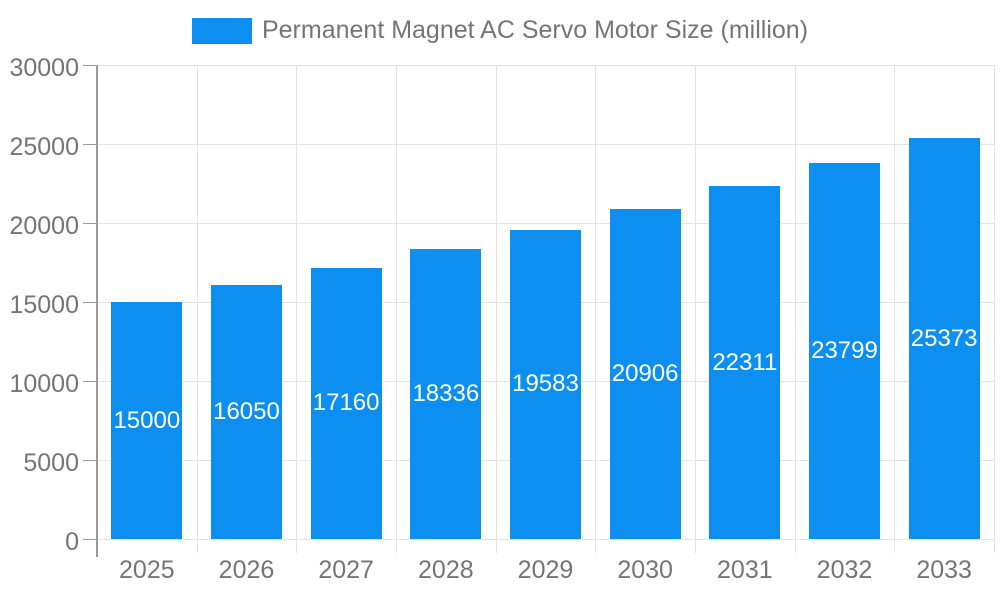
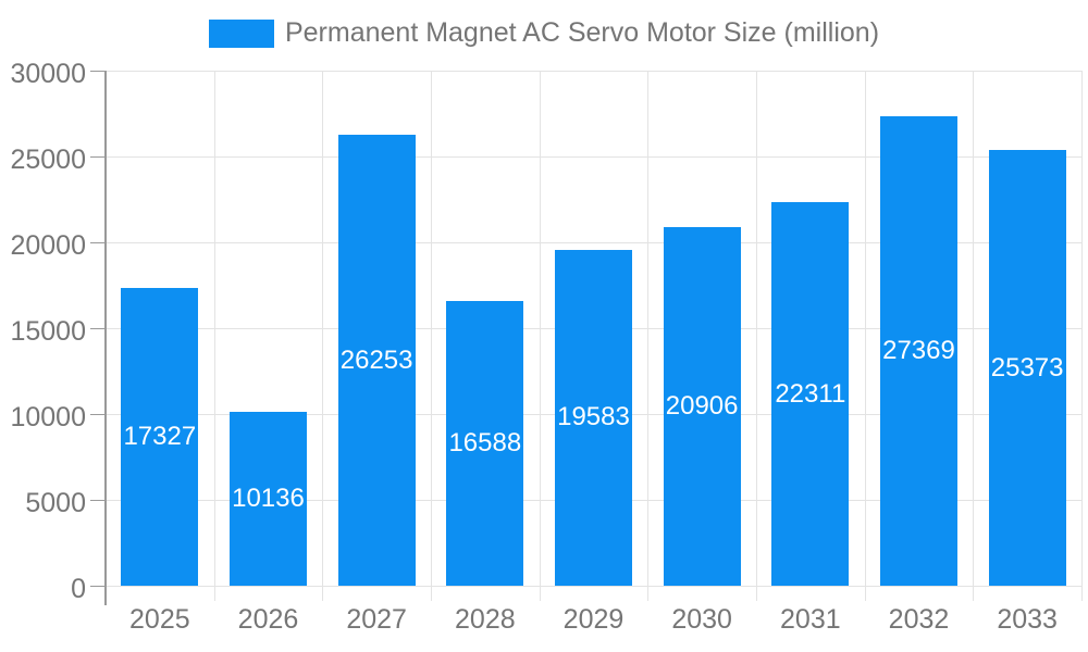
2025: 15000 -> 17327
2026: 16050 -> 10136
2027: 17160 -> 26253
2028: 18336 -> 16588
2032: 23799 -> 27369
